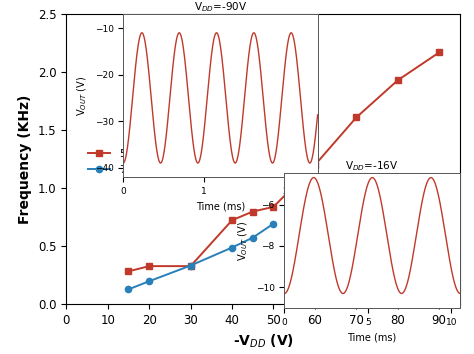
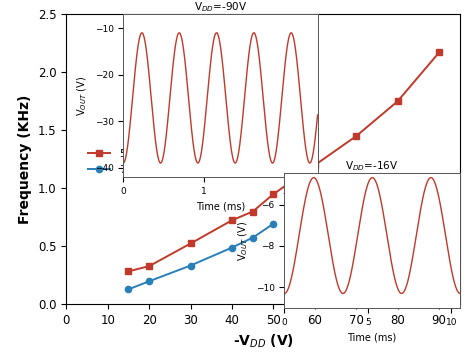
5-Stage/30: 0.33 -> 0.53
5-Stage/50: 0.84 -> 0.95
5-Stage/70: 1.61 -> 1.45
5-Stage/80: 1.93 -> 1.75
